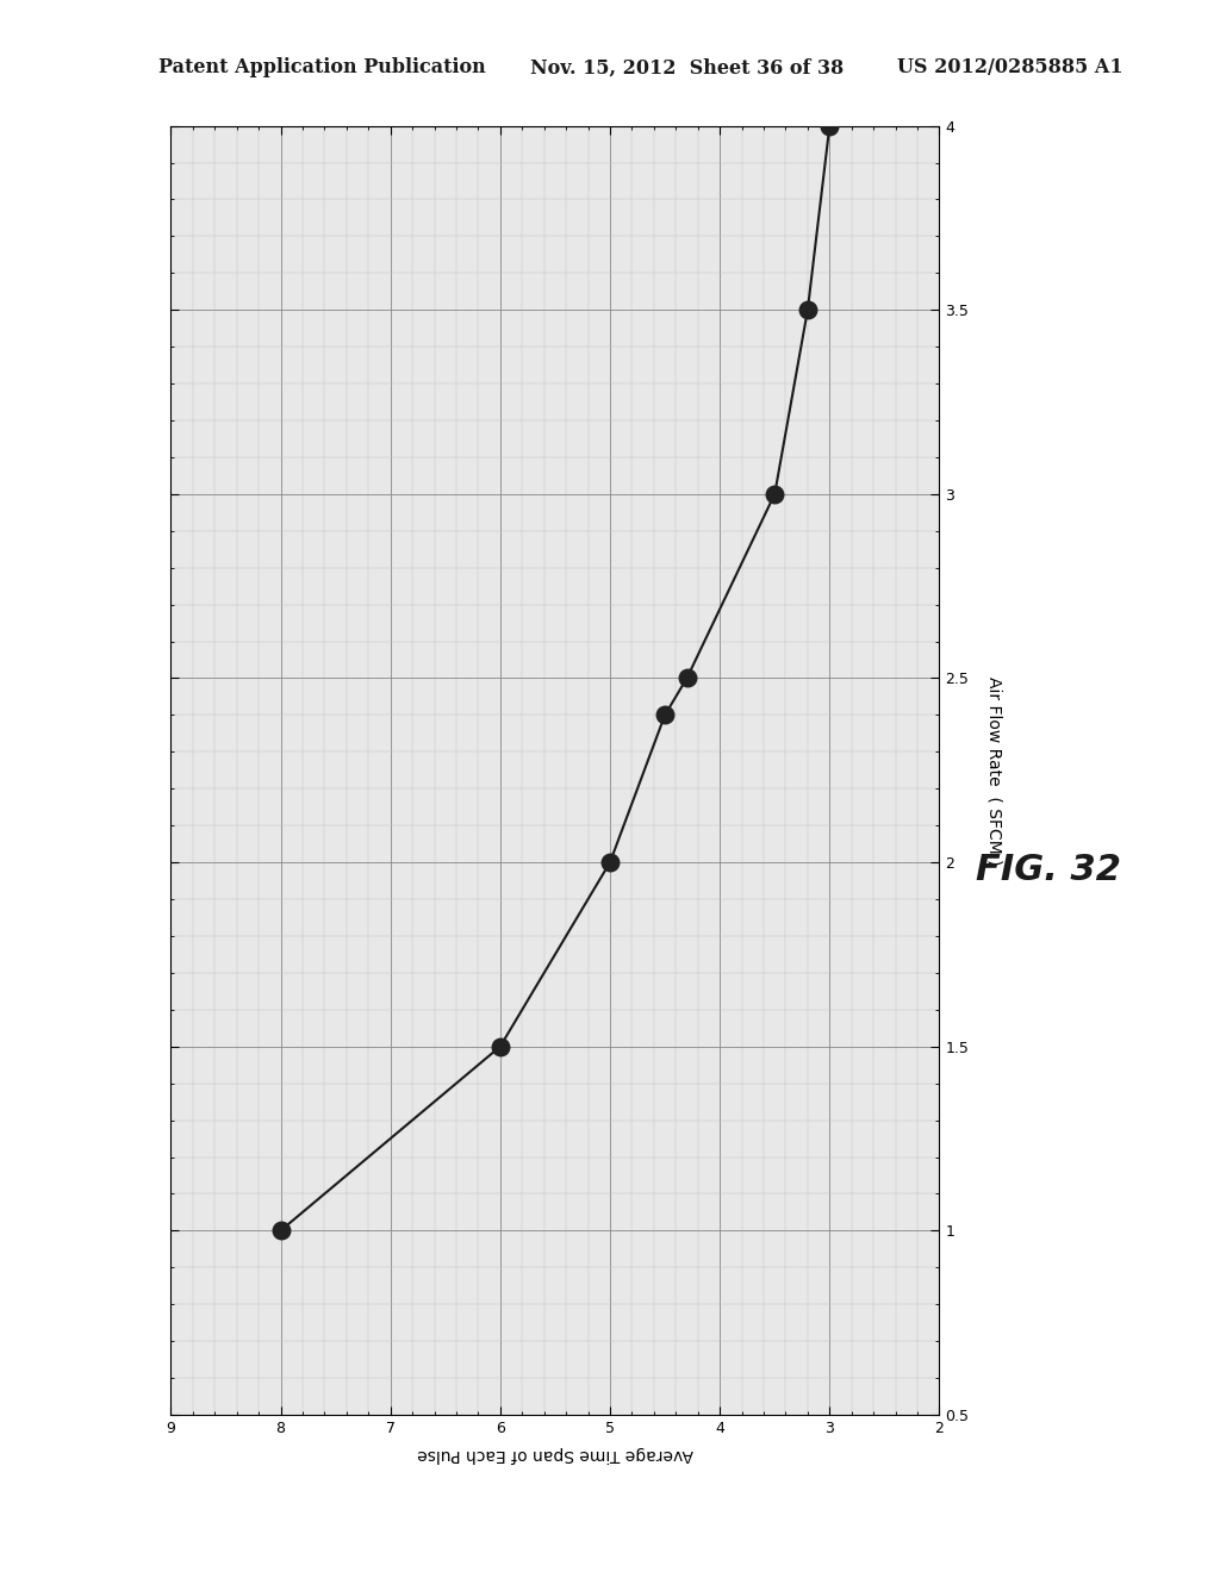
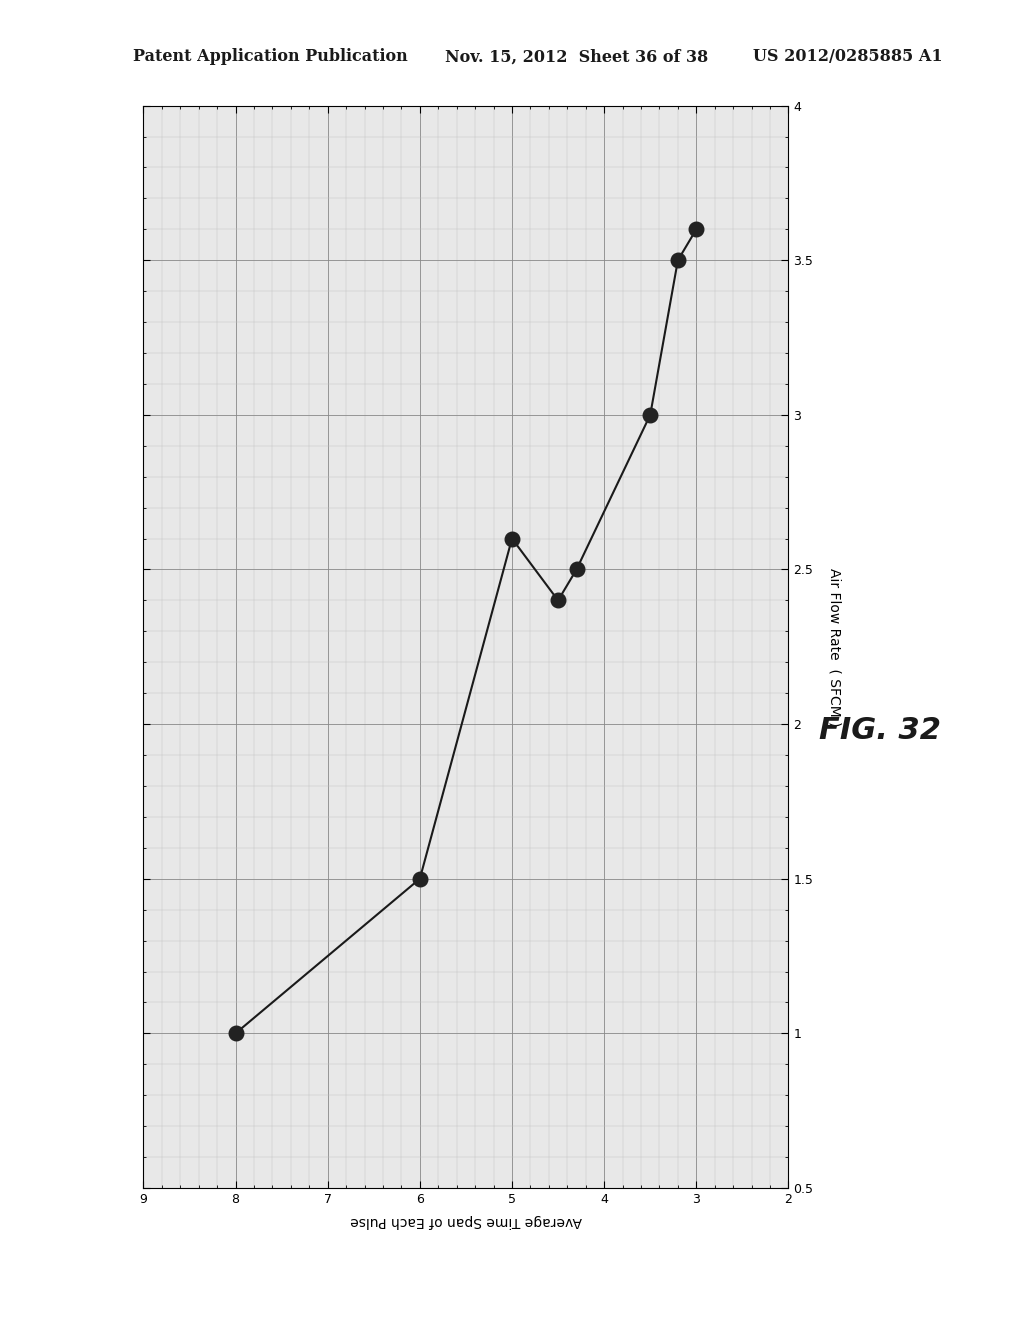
5: 2.0 -> 2.6
3: 4.0 -> 3.6
